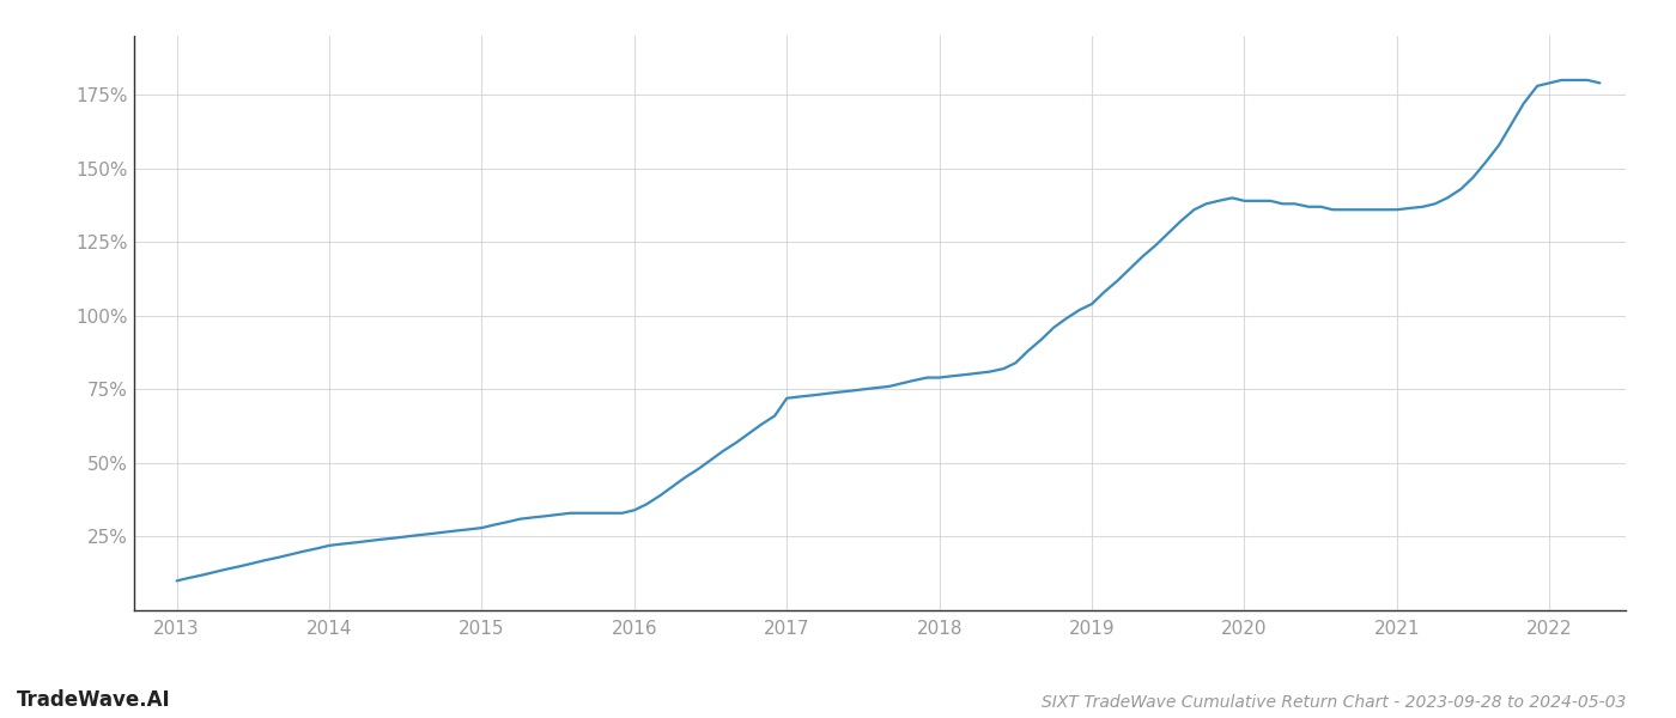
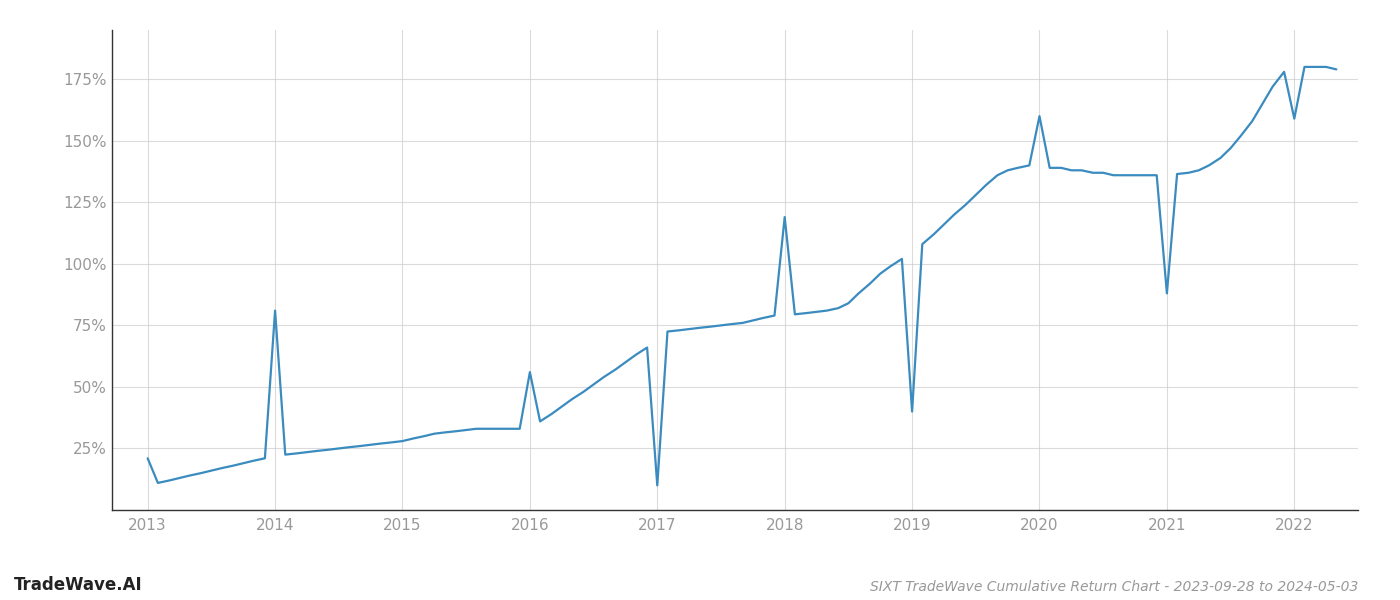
2013: 10.0% -> 21.0%
2014: 22.0% -> 81.0%
2016: 34.0% -> 56.0%
2017: 72.0% -> 10.0%
2018: 79.0% -> 119.0%
2019: 104.0% -> 40.0%
2020: 139.0% -> 160.0%
2021: 136.0% -> 88.0%
2022: 179.0% -> 159.0%
